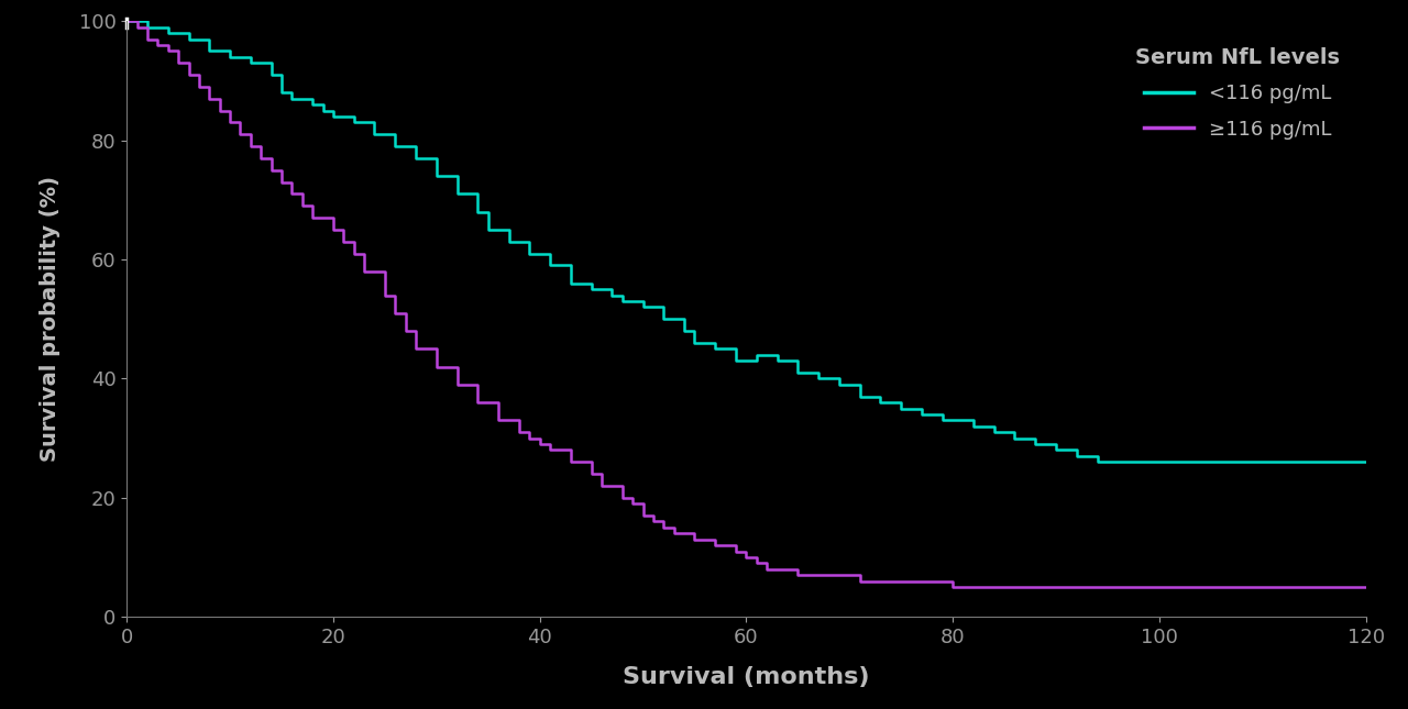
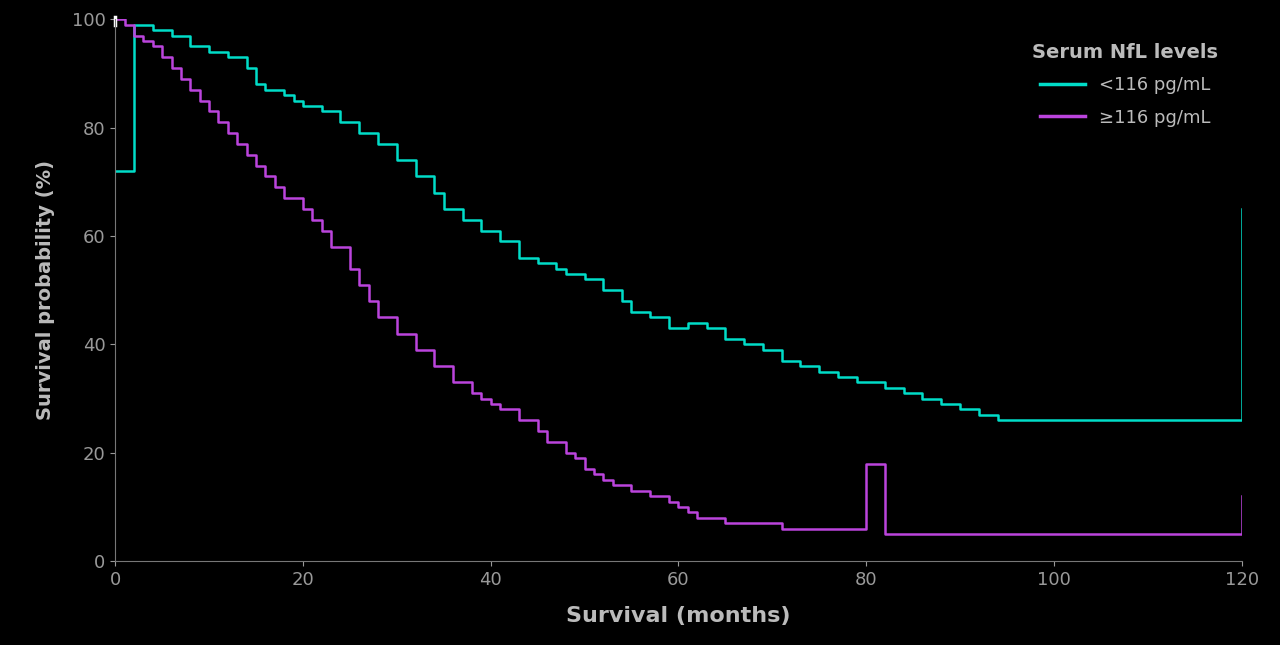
<116 pg/mL/0: 100 -> 72
≥116 pg/mL/80: 5 -> 18
<116 pg/mL/120: 26 -> 65
≥116 pg/mL/120: 5 -> 12
